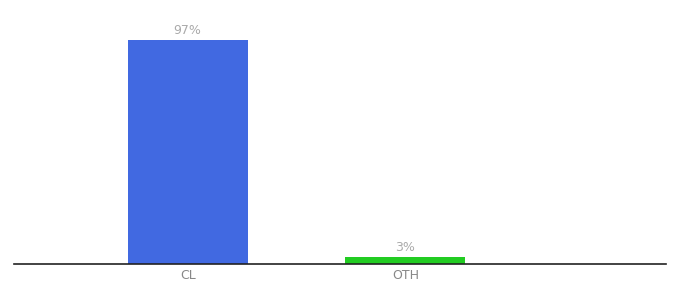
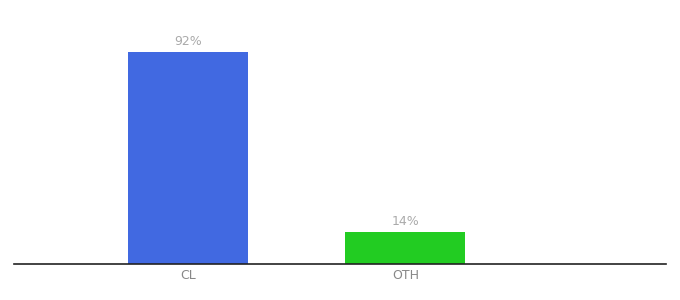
CL: 97% -> 92%
OTH: 3% -> 14%
